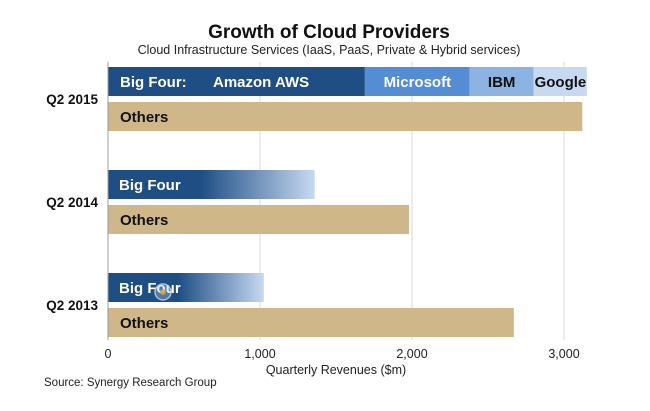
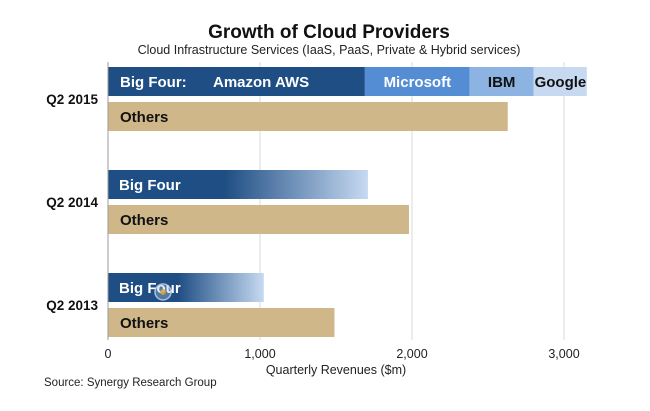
Others/Q2 2015: 3120 -> 2630
Big Four/Q2 2014: 1360 -> 1710
Others/Q2 2013: 2670 -> 1490
